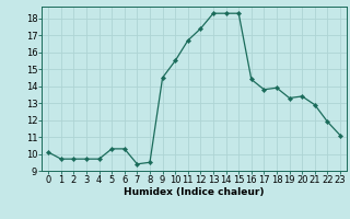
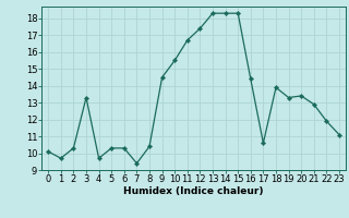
2: 9.7 -> 10.3
3: 9.7 -> 13.3
8: 9.5 -> 10.4
17: 13.8 -> 10.6
